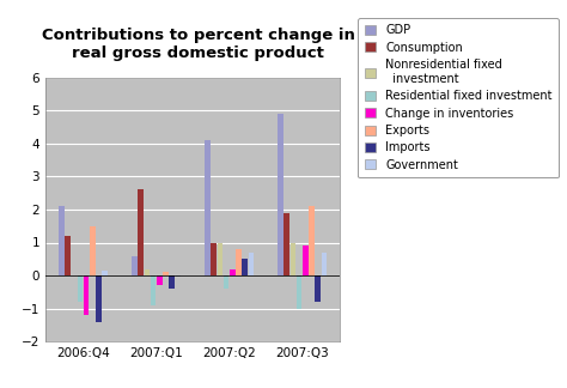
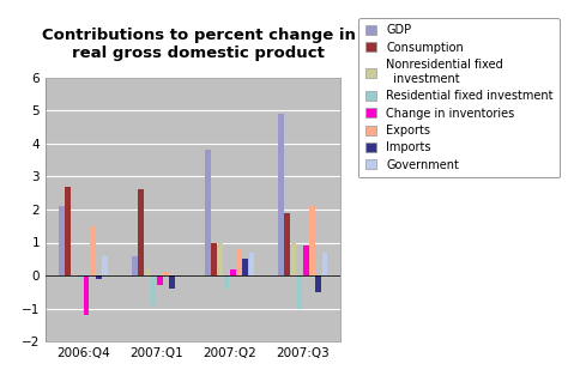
Consumption/2006:Q4: 1.2 -> 2.7
Residential fixed investment/2006:Q4: -0.8 -> -0.1
Imports/2006:Q4: -1.4 -> -0.1
Government/2006:Q4: 0.15 -> 0.60
GDP/2007:Q2: 4.1 -> 3.8
Imports/2007:Q3: -0.8 -> -0.5
